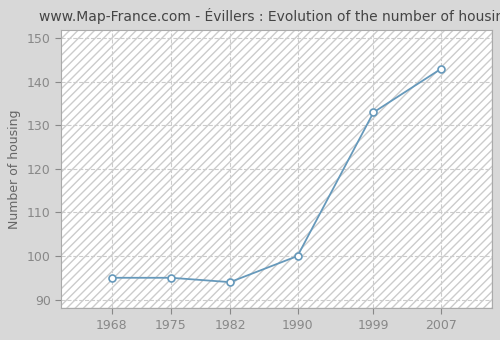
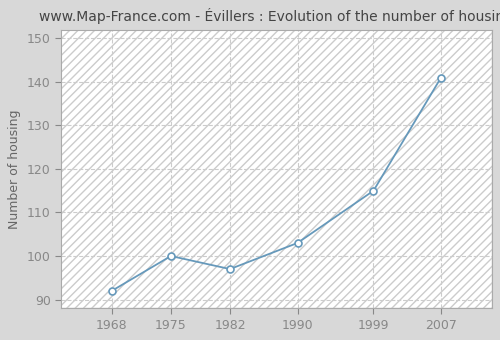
1968: 95 -> 92
1975: 95 -> 100
1982: 94 -> 97
1990: 100 -> 103
1999: 133 -> 115
2007: 143 -> 141
